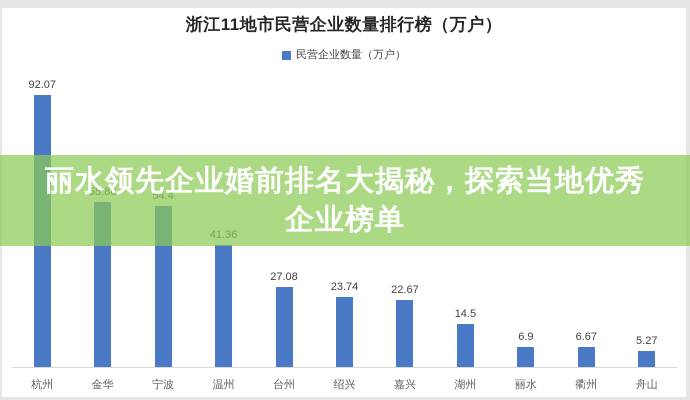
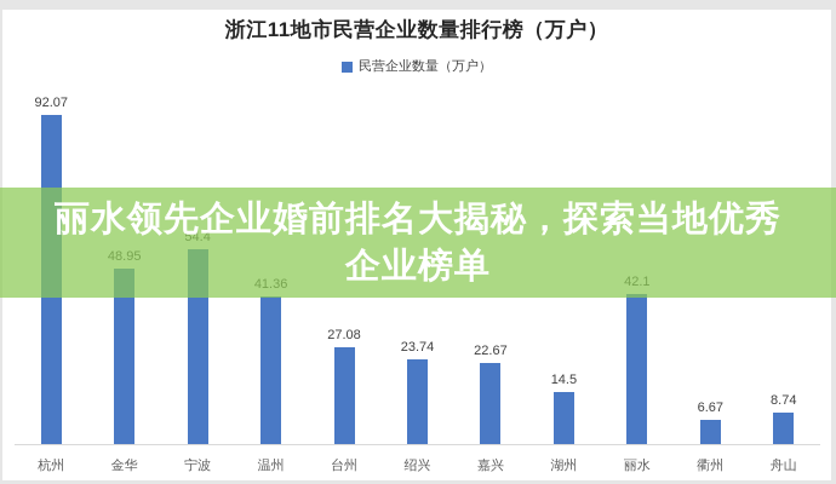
金华: 55.86 -> 48.95
丽水: 6.9 -> 42.1
舟山: 5.27 -> 8.74
